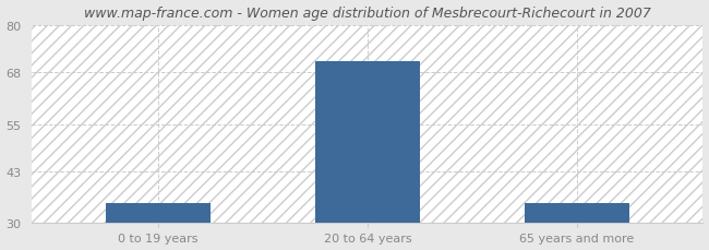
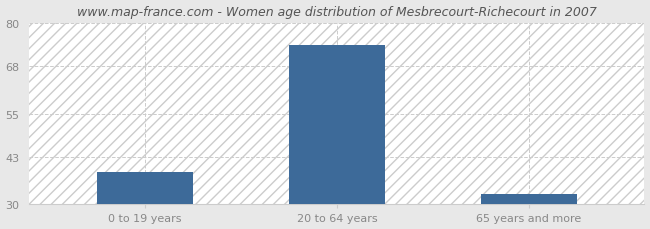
0 to 19 years: 35 -> 39
20 to 64 years: 71 -> 74
65 years and more: 35 -> 33
